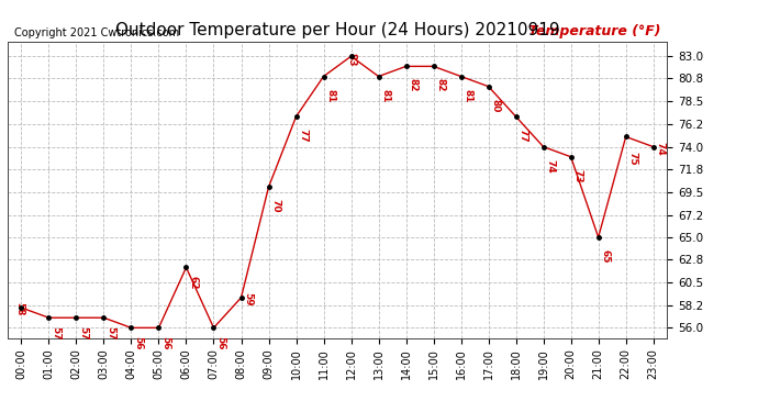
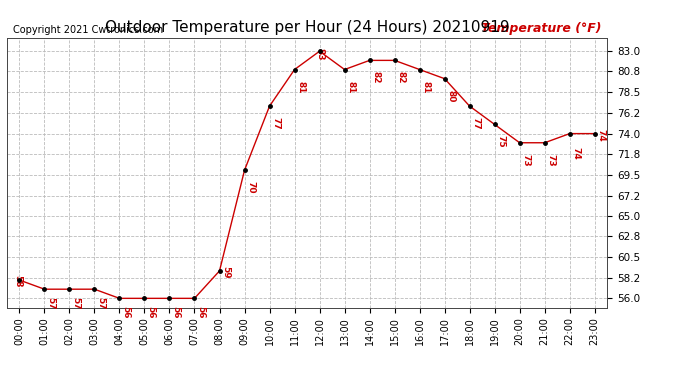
06:00: 62 -> 56
19:00: 74 -> 75
21:00: 65 -> 73
22:00: 75 -> 74
